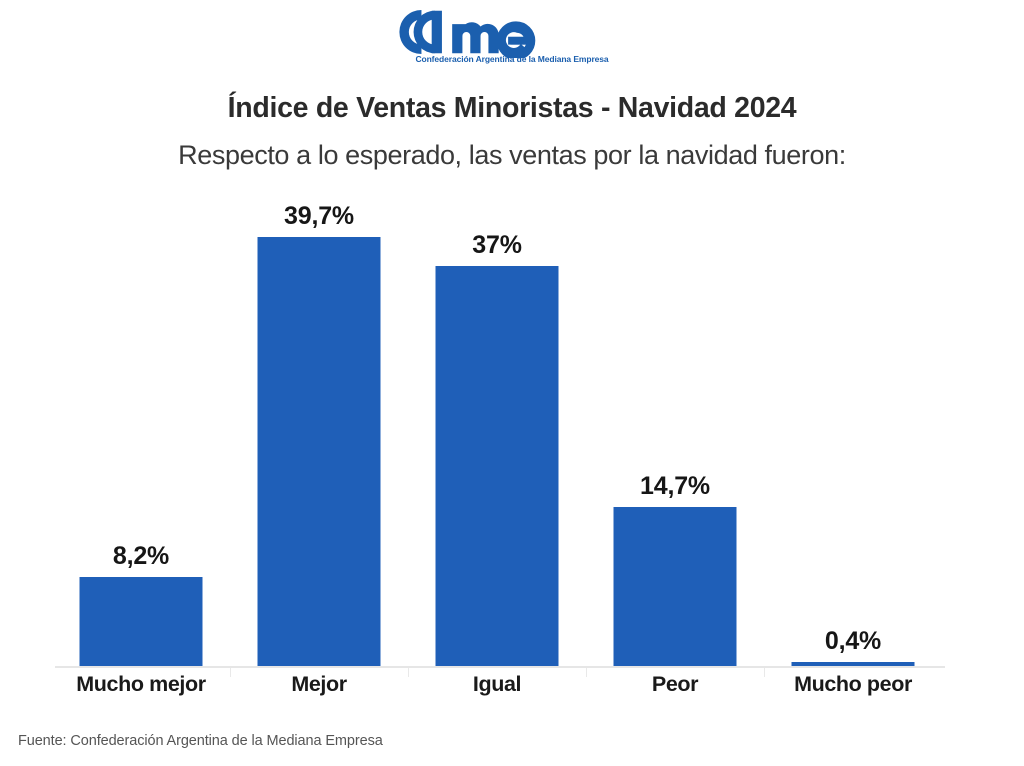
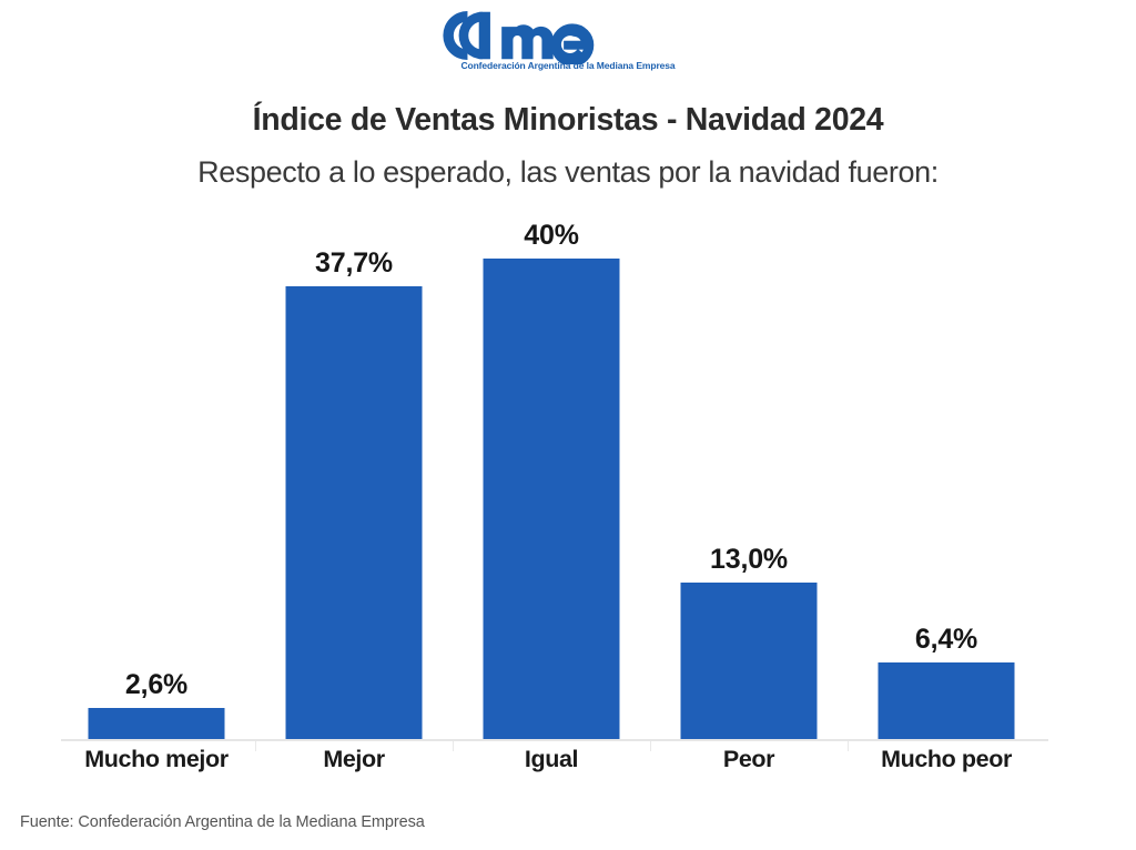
Mucho mejor: 8,2% -> 2,6%
Mejor: 39,7% -> 37,7%
Igual: 37% -> 40%
Peor: 14,7% -> 13,0%
Mucho peor: 0,4% -> 6,4%
